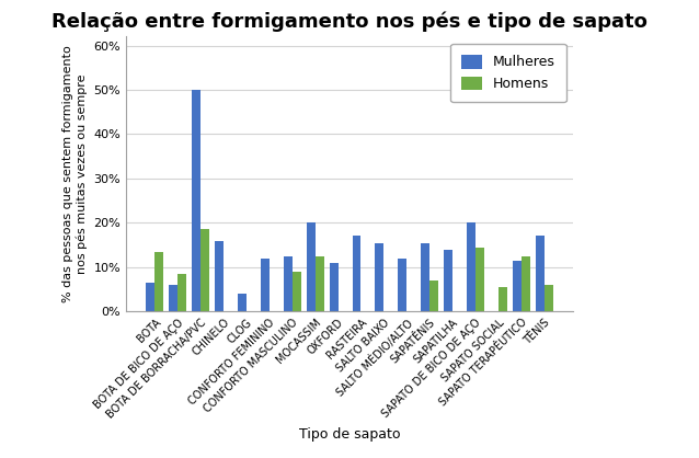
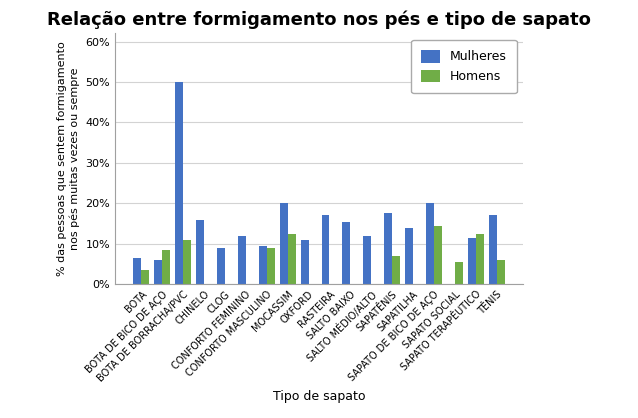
Homens/BOTA: 13.5% -> 3.5%
Homens/BOTA DE BORRACHA/PVC: 18.5% -> 11.0%
Mulheres/CLOG: 4.0% -> 9.0%
Mulheres/CONFORTO MASCULINO: 12.5% -> 9.5%
Mulheres/SAPATÊNIS: 15.5% -> 17.5%
